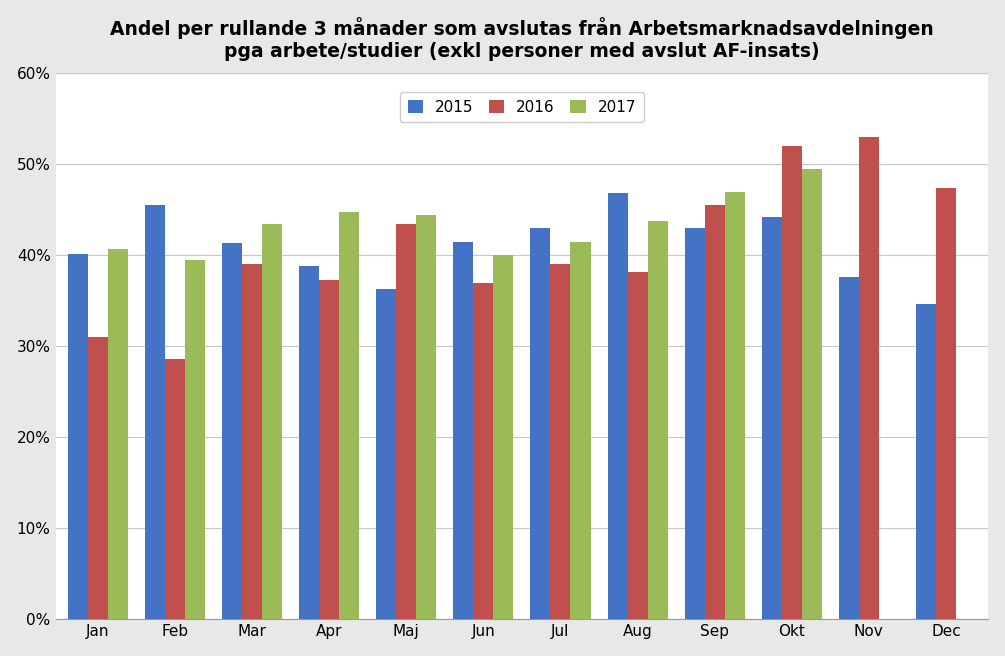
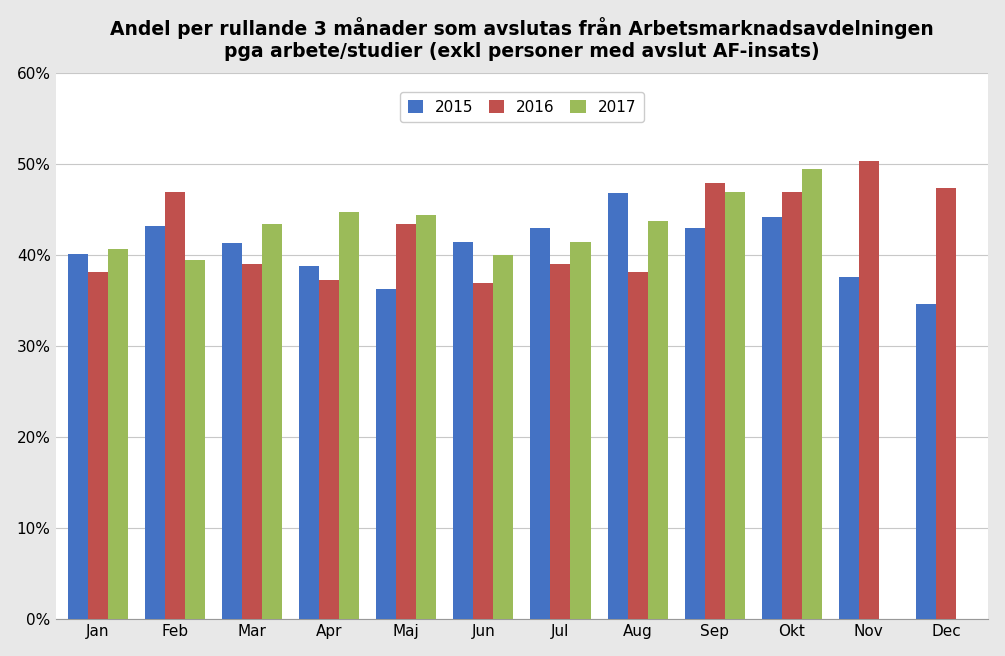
2016/Jan: 31.0% -> 38.2%
2015/Feb: 45.5% -> 43.2%
2016/Feb: 28.6% -> 47.0%
2016/Sep: 45.5% -> 48.0%
2016/Okt: 52.0% -> 47.0%
2016/Nov: 53.0% -> 50.4%
